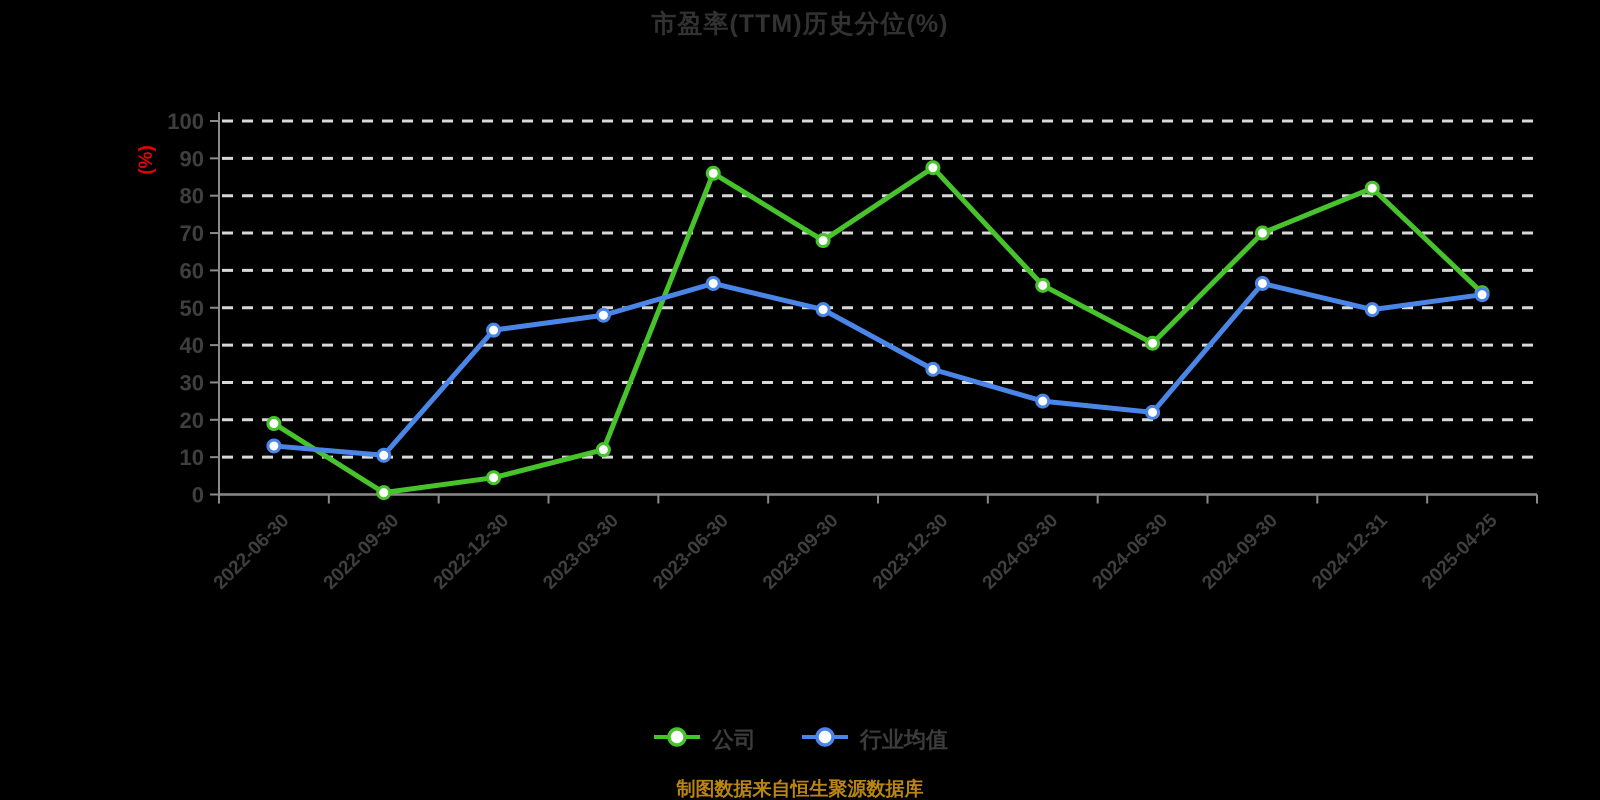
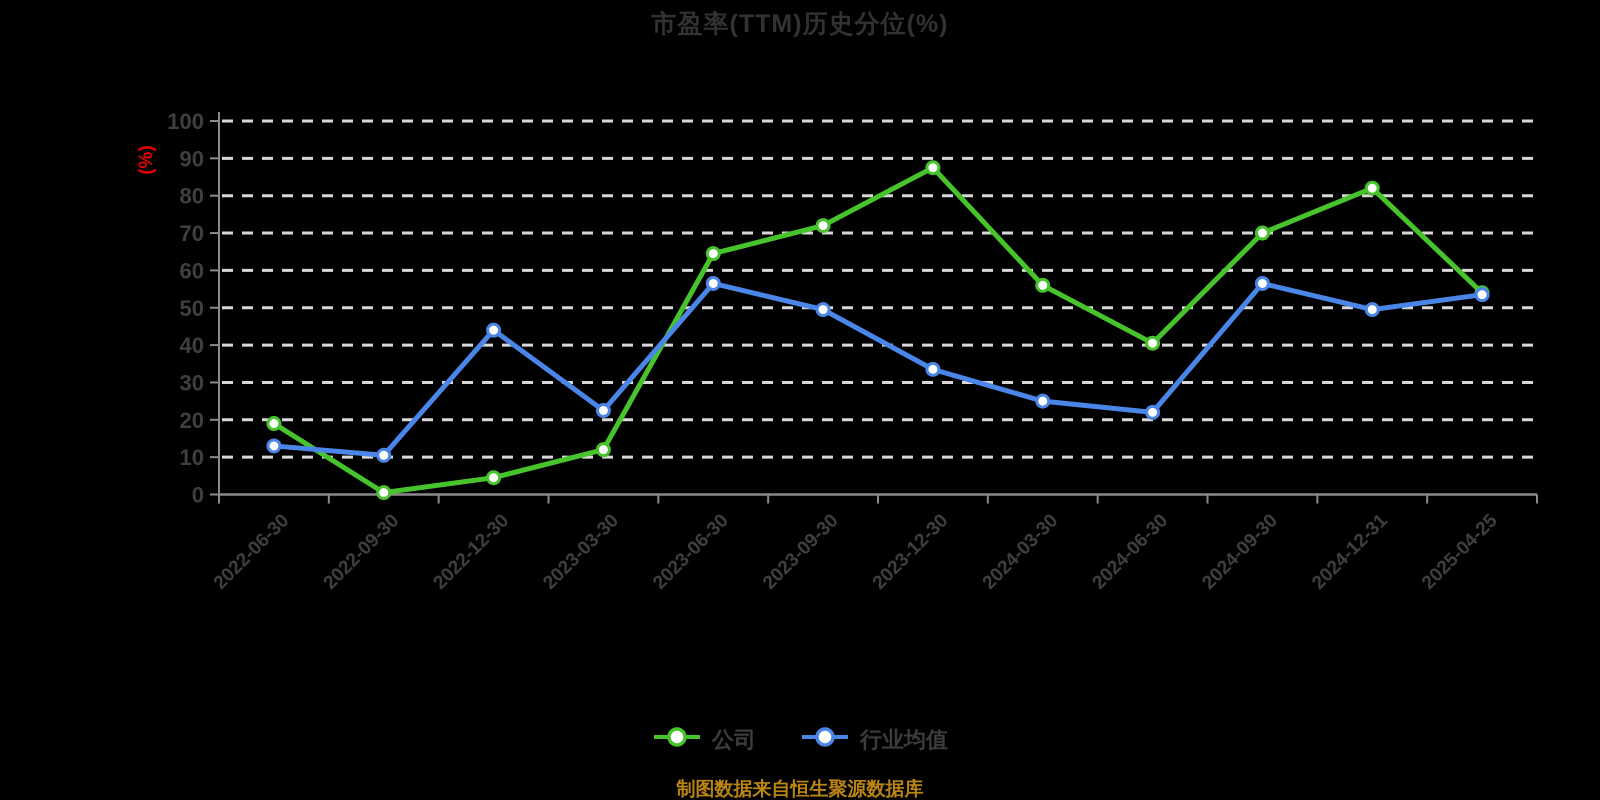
行业均值/2023-03-30: 48 -> 22
公司/2023-06-30: 86 -> 64
公司/2023-09-30: 68 -> 72
